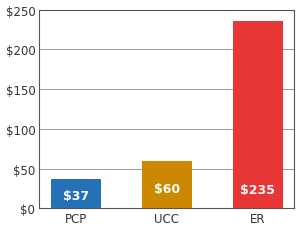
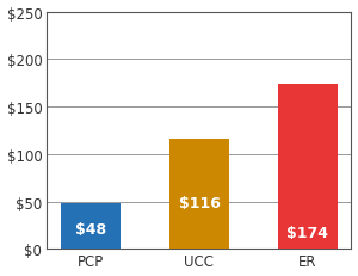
PCP: $37 -> $48
UCC: $60 -> $116
ER: $235 -> $174
